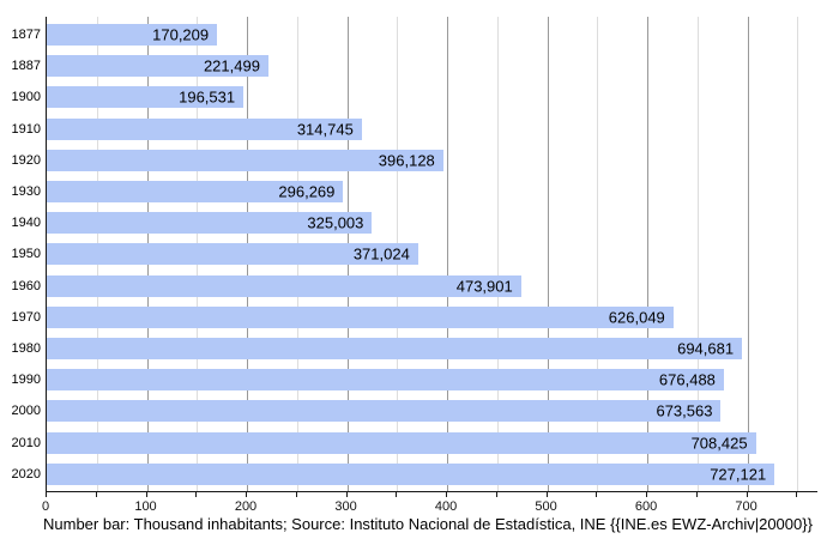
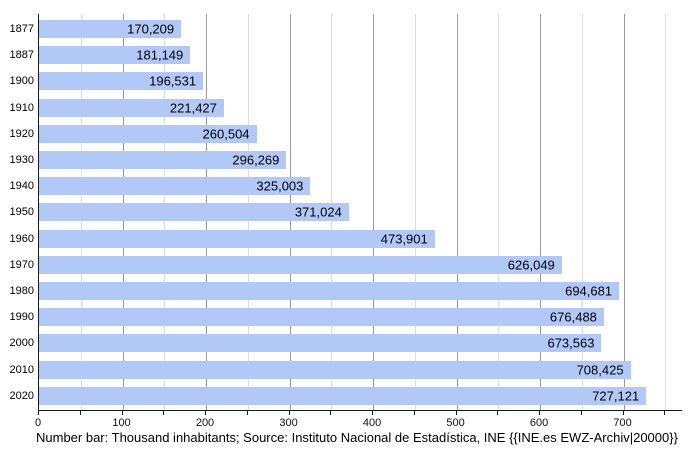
1887: 221,499 -> 181,149
1910: 314,745 -> 221,427
1920: 396,128 -> 260,504
